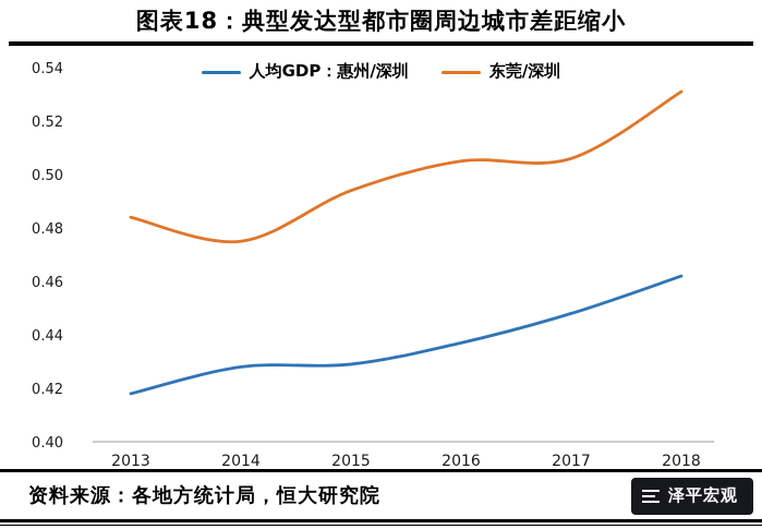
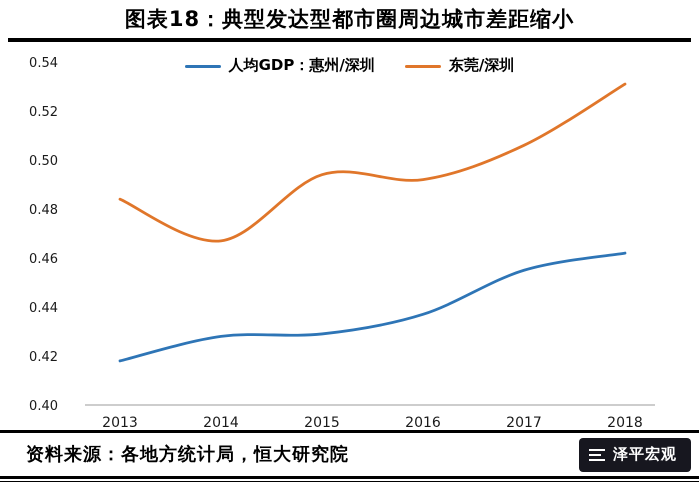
东莞/深圳/2014: 0.475 -> 0.467
东莞/深圳/2016: 0.505 -> 0.492
人均GDP：惠州/深圳/2017: 0.448 -> 0.455
